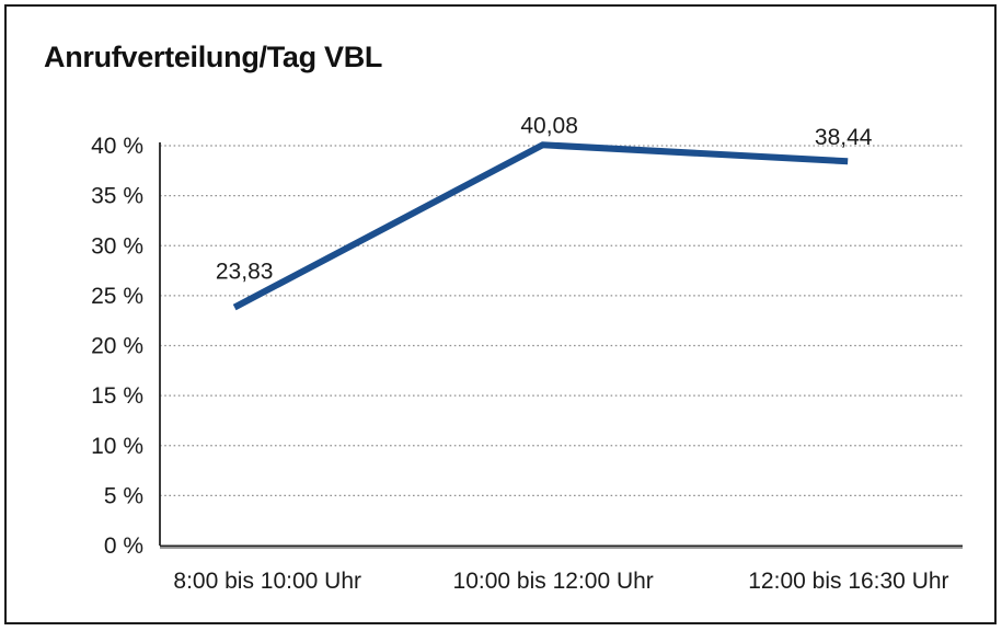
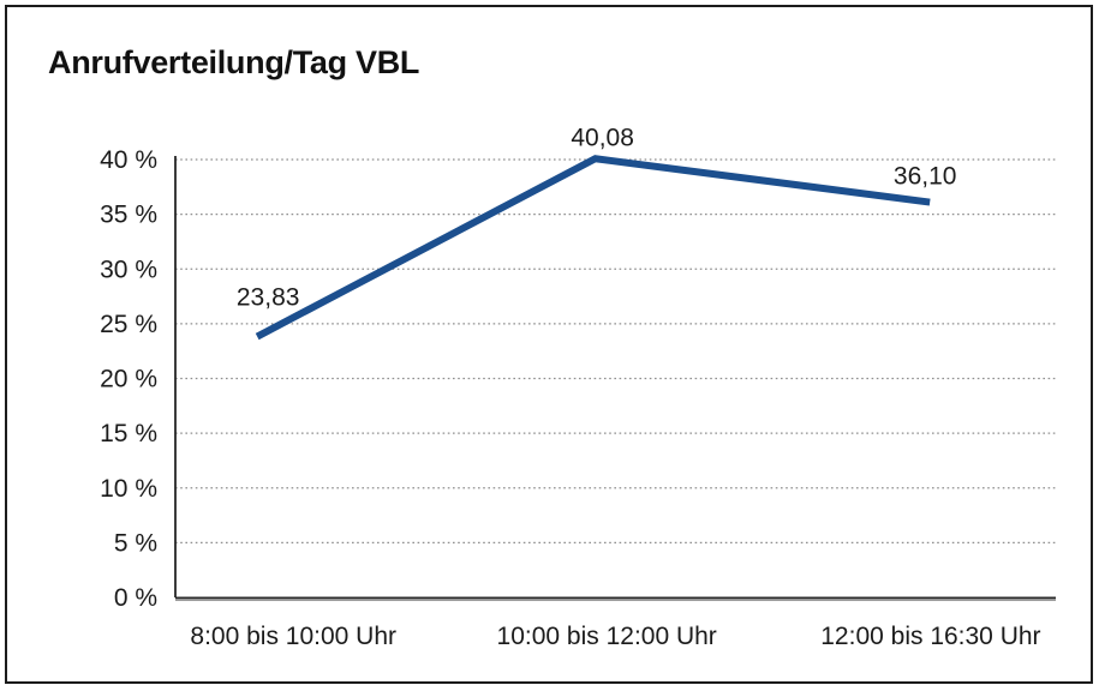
12:00 bis 16:30 Uhr: 38,44 -> 36,10
